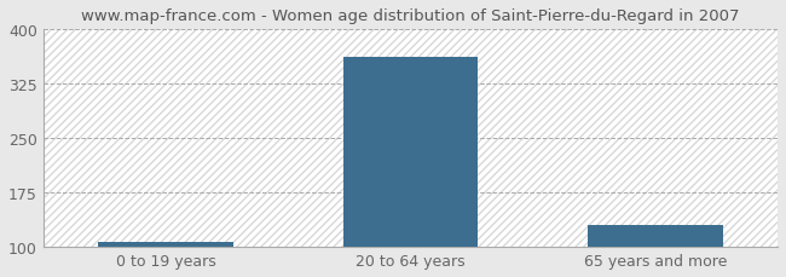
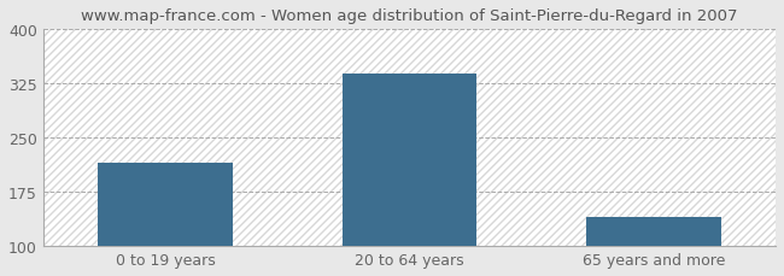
0 to 19 years: 107 -> 216
20 to 64 years: 362 -> 338
65 years and more: 130 -> 140
